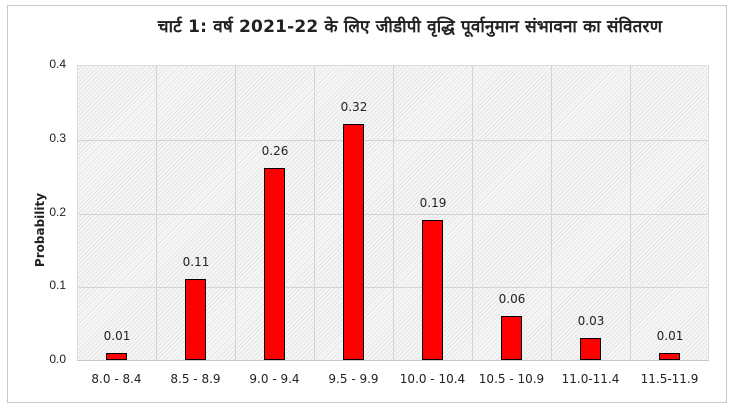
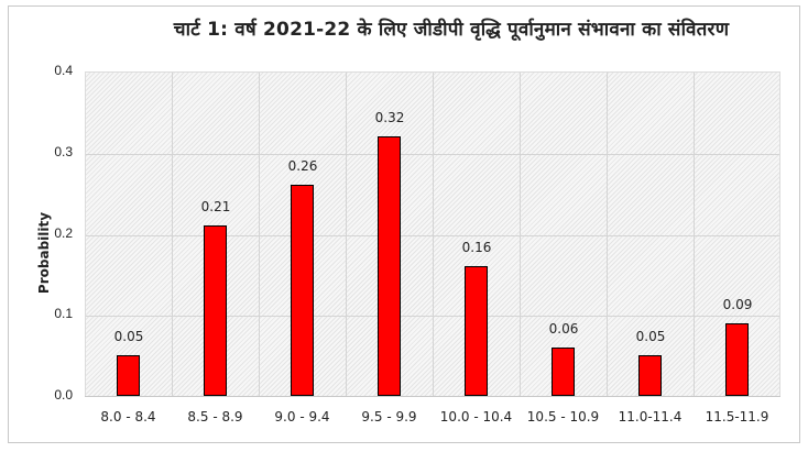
8.0 - 8.4: 0.01 -> 0.05
8.5 - 8.9: 0.11 -> 0.21
10.0 - 10.4: 0.19 -> 0.16
11.0-11.4: 0.03 -> 0.05
11.5-11.9: 0.01 -> 0.09
